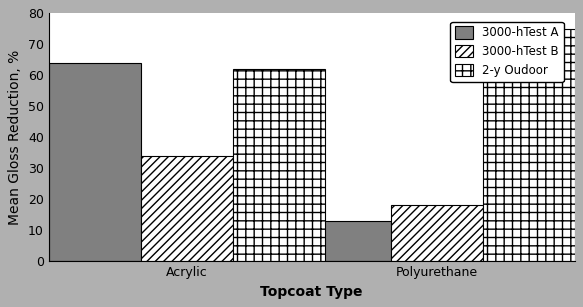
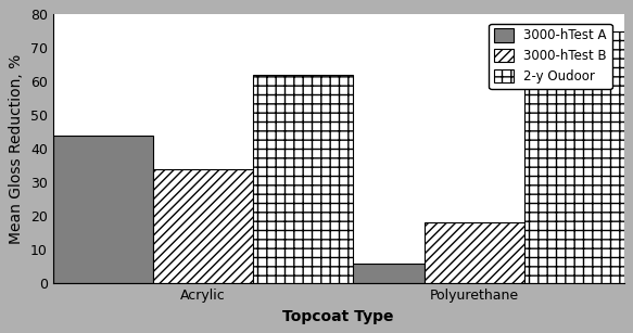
3000-hTest A/Acrylic: 64 -> 44
3000-hTest A/Polyurethane: 13 -> 6
